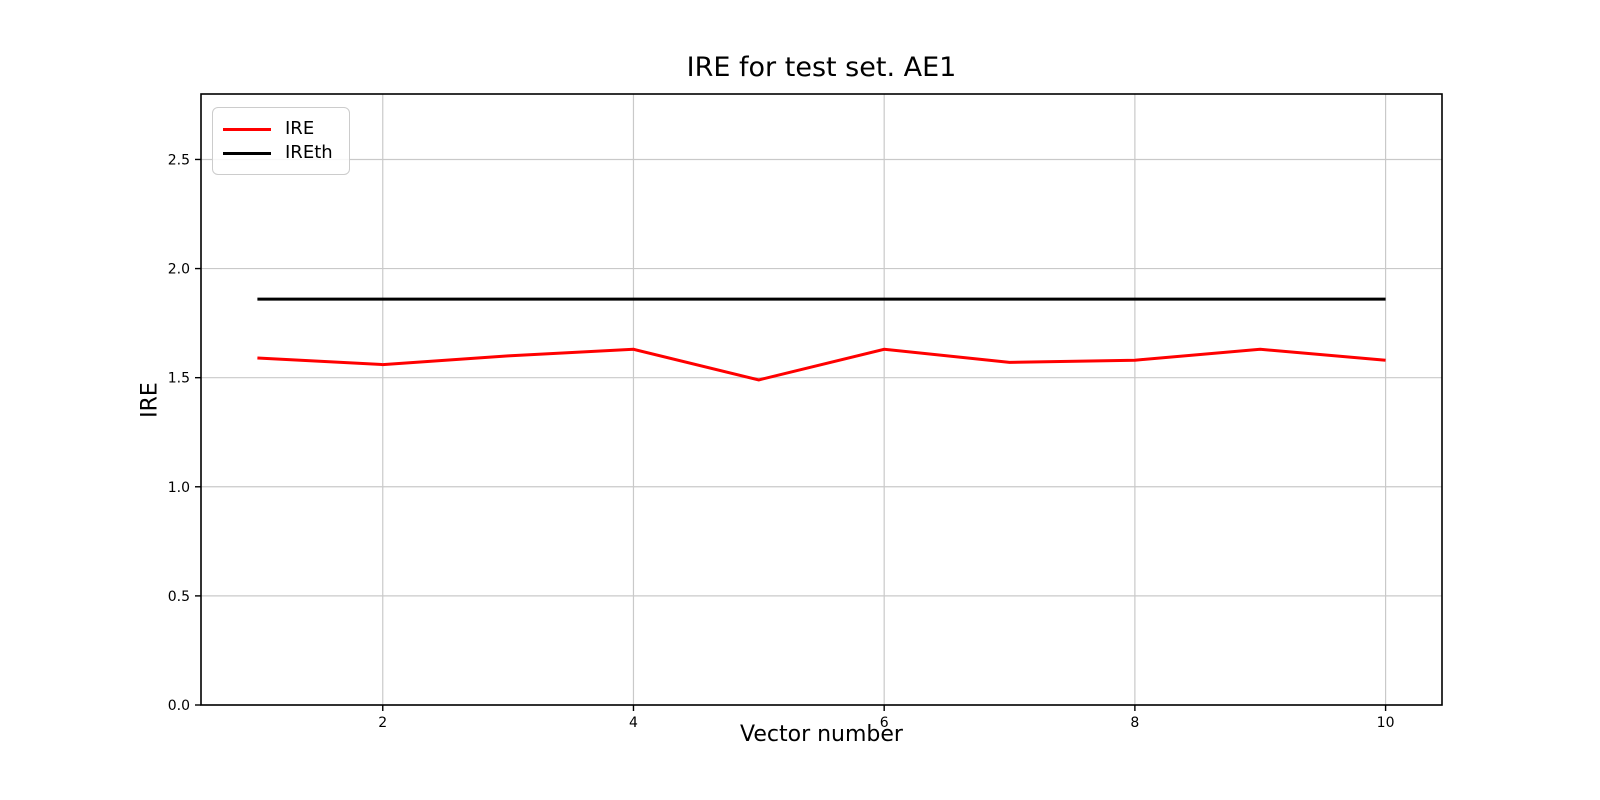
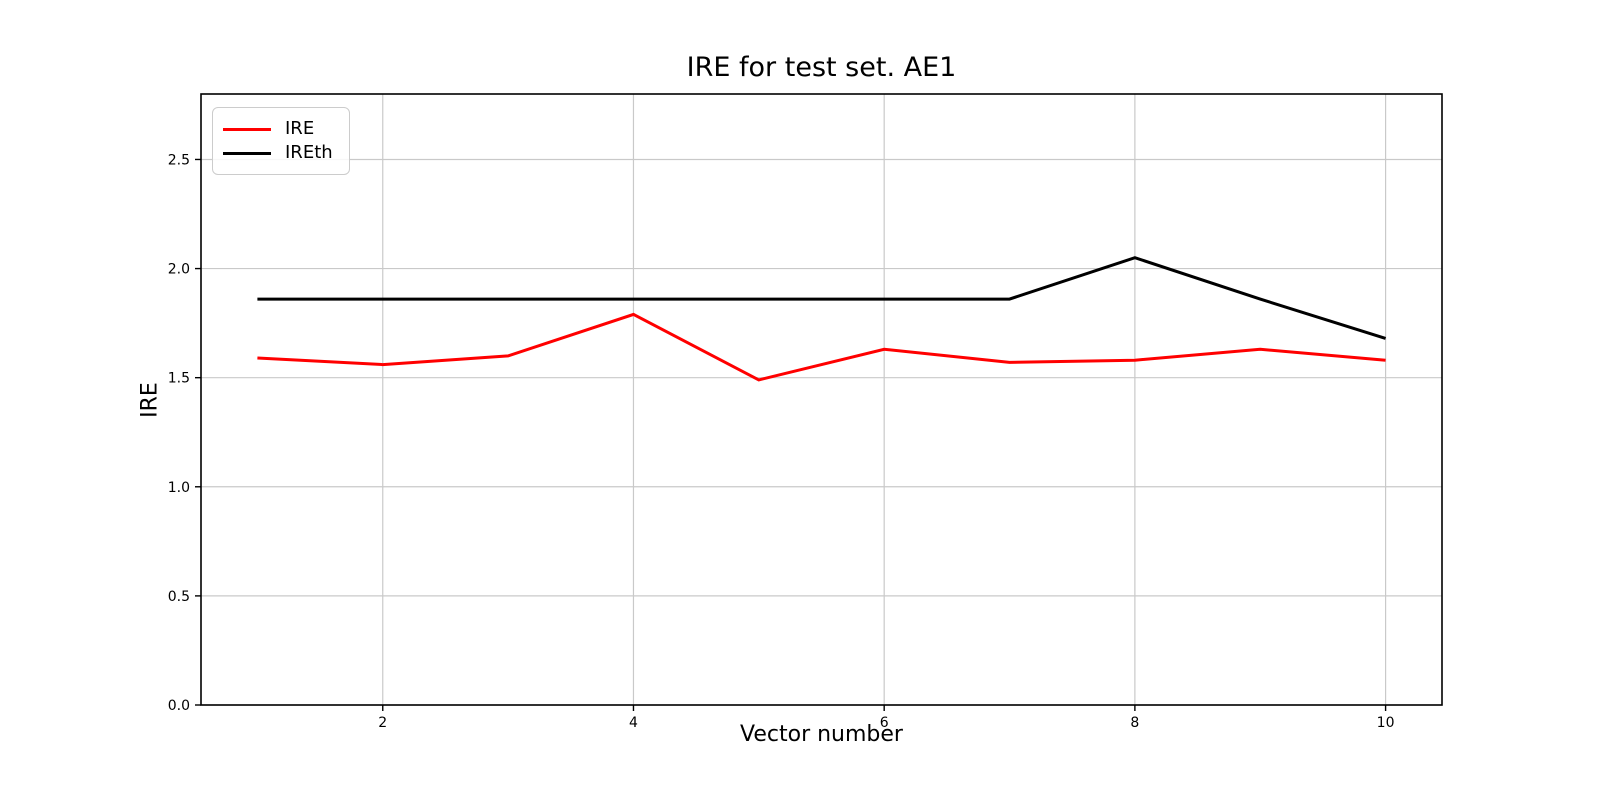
IRE/4: 1.63 -> 1.79
IREth/8: 1.86 -> 2.05
IREth/10: 1.86 -> 1.68
